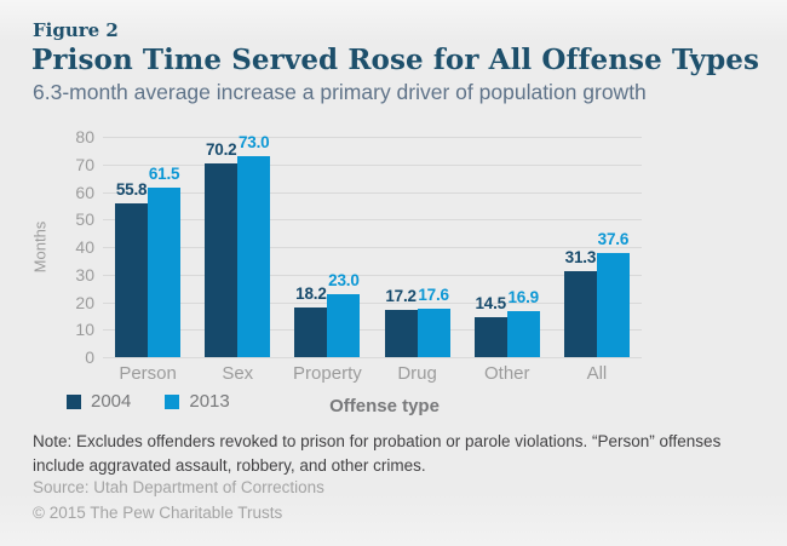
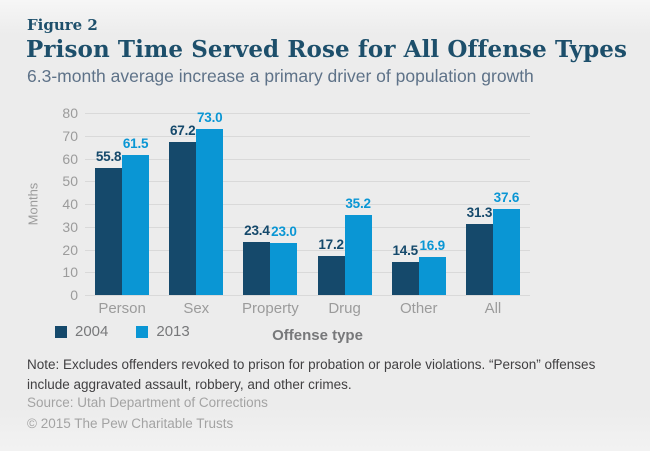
2004/Sex: 70.2 -> 67.2
2004/Property: 18.2 -> 23.4
2013/Drug: 17.6 -> 35.2
